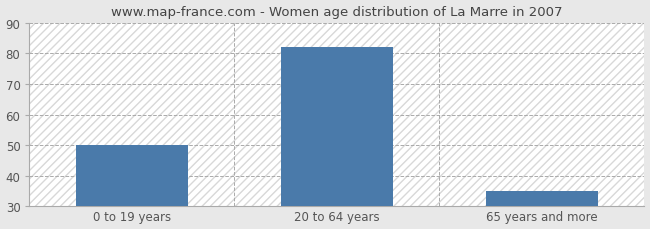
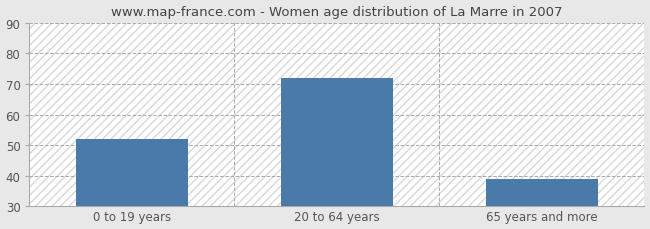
0 to 19 years: 50 -> 52
20 to 64 years: 82 -> 72
65 years and more: 35 -> 39
